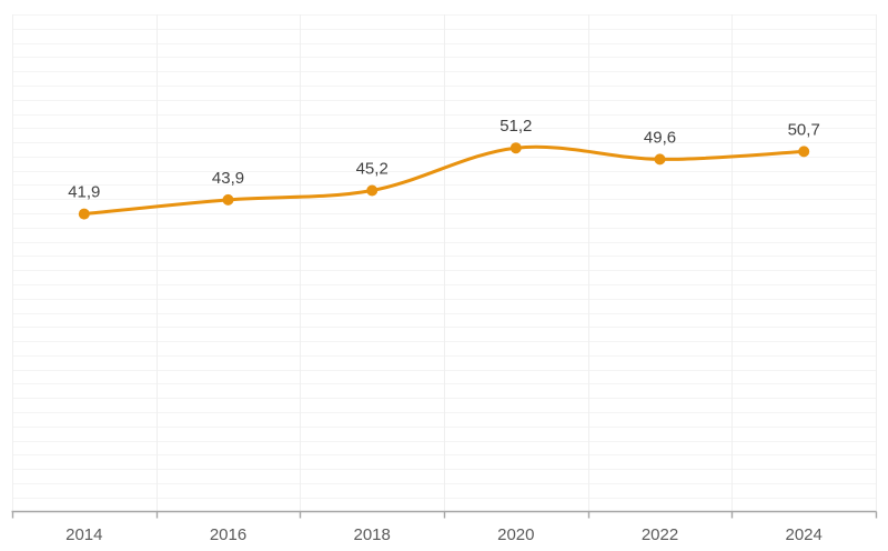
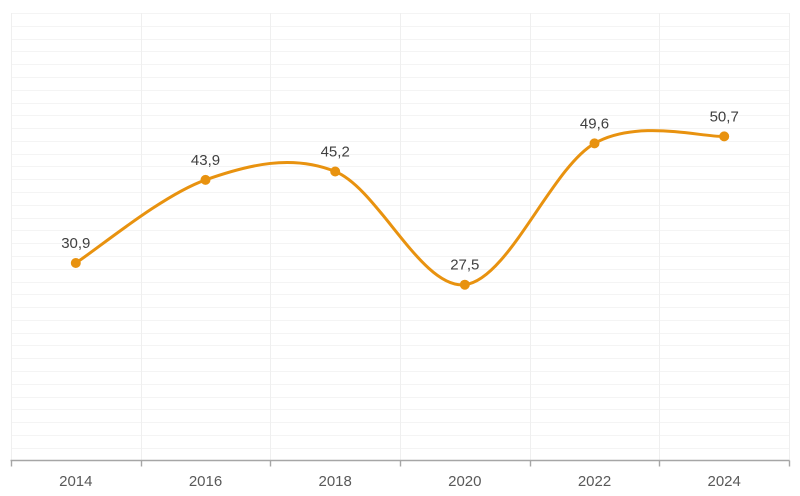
2014: 41,9 -> 30,9
2020: 51,2 -> 27,5
